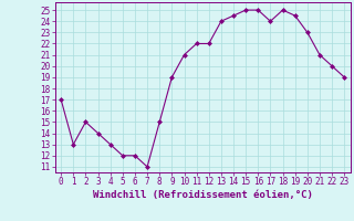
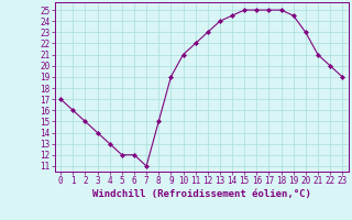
1: 13.0 -> 16.0
12: 22.0 -> 23.0
17: 24.0 -> 25.0
